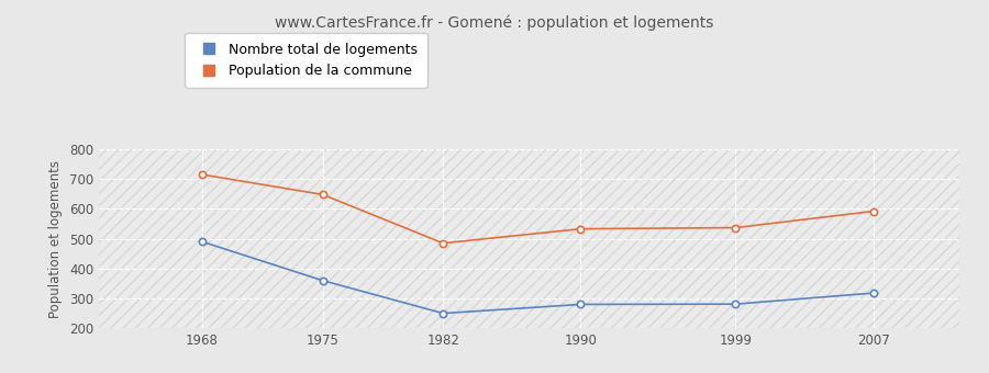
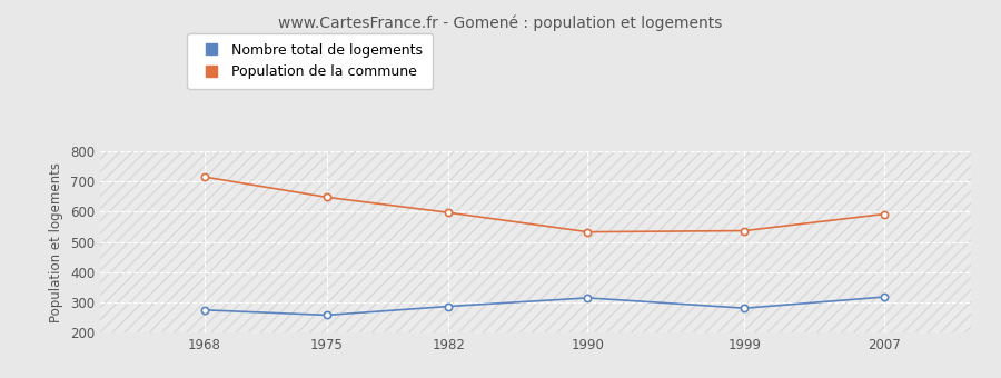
Nombre total de logements/1968: 490 -> 275
Nombre total de logements/1975: 360 -> 258
Nombre total de logements/1982: 250 -> 287
Population de la commune/1982: 485 -> 597
Nombre total de logements/1990: 280 -> 315
